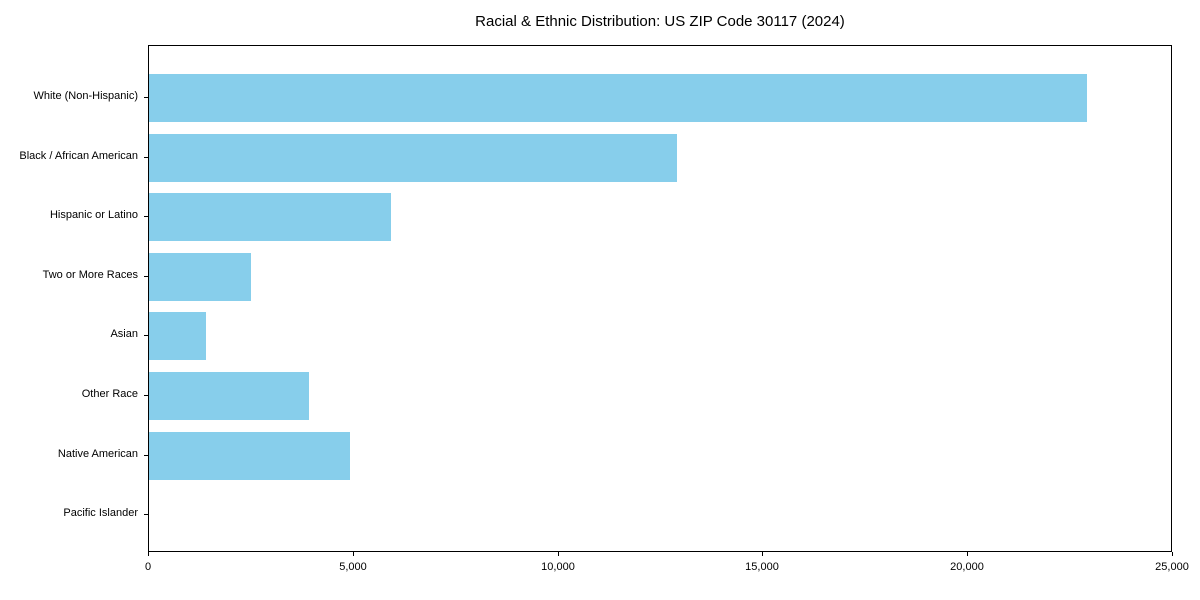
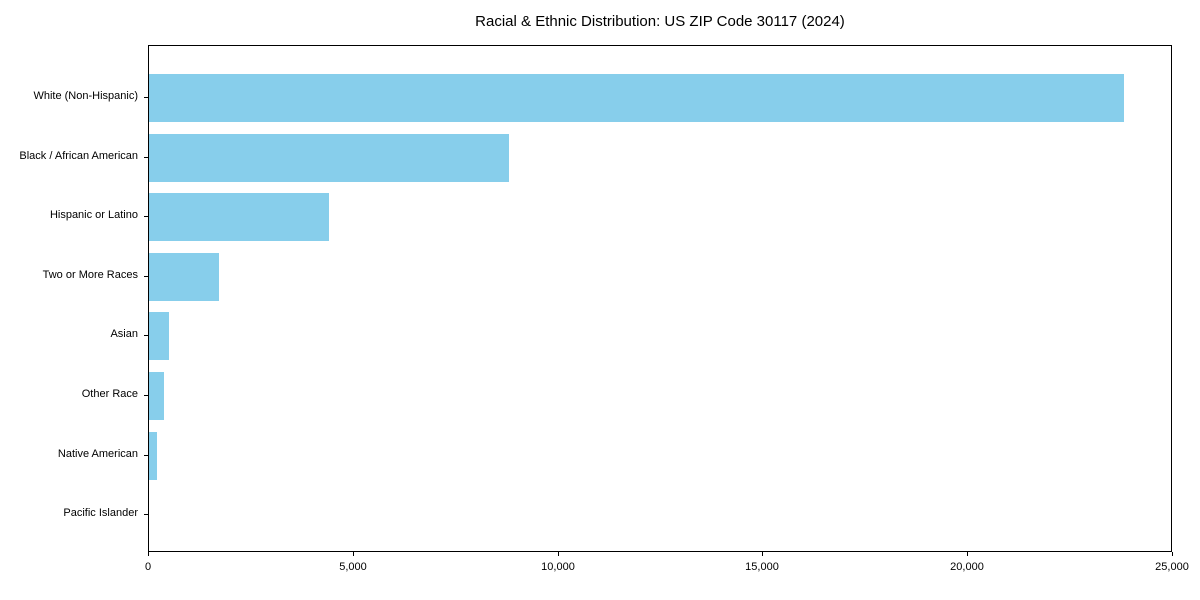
White (Non-Hispanic): 22900 -> 23800
Black / African American: 12900 -> 8800
Hispanic or Latino: 5900 -> 4400
Two or More Races: 2500 -> 1700
Asian: 1400 -> 500
Other Race: 3900 -> 400
Native American: 4900 -> 200
